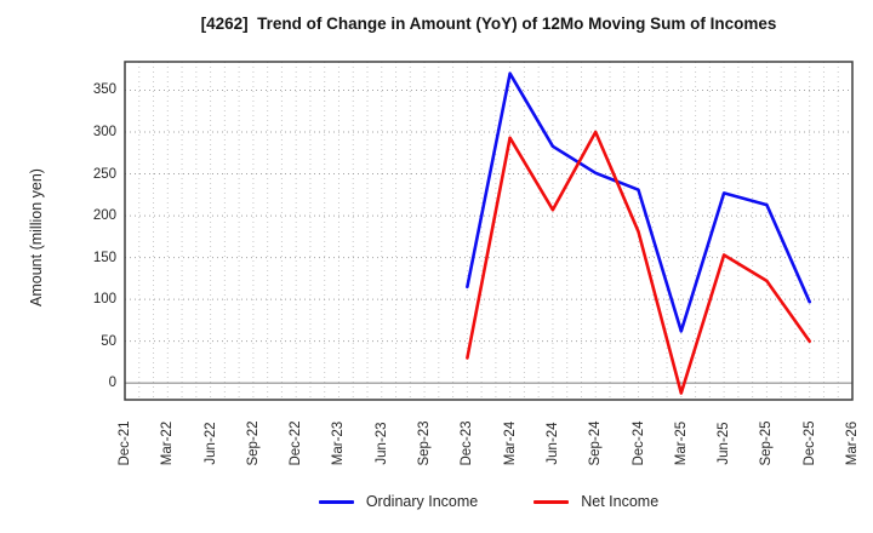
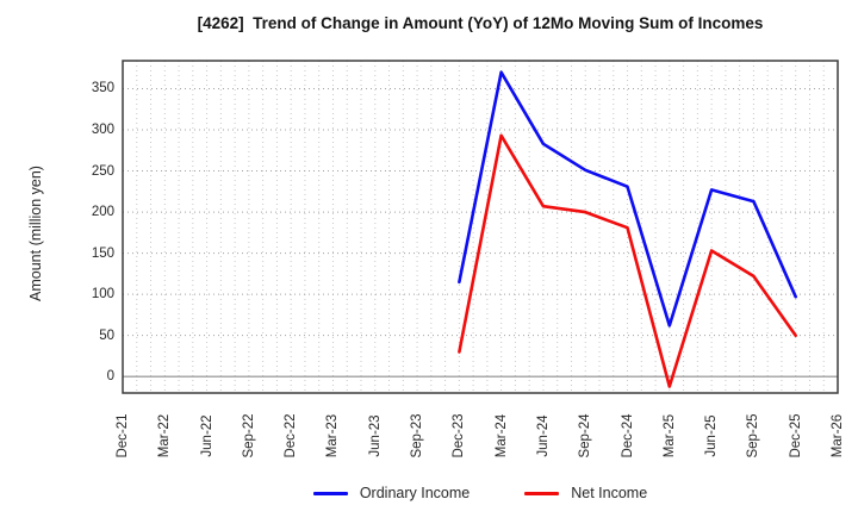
Net Income/Sep-24: 300 -> 200
